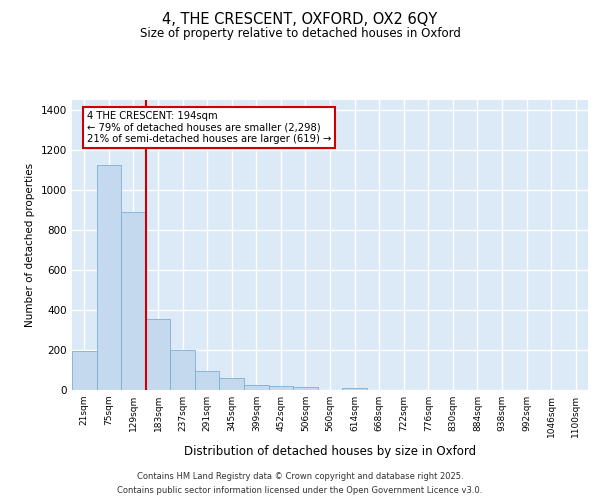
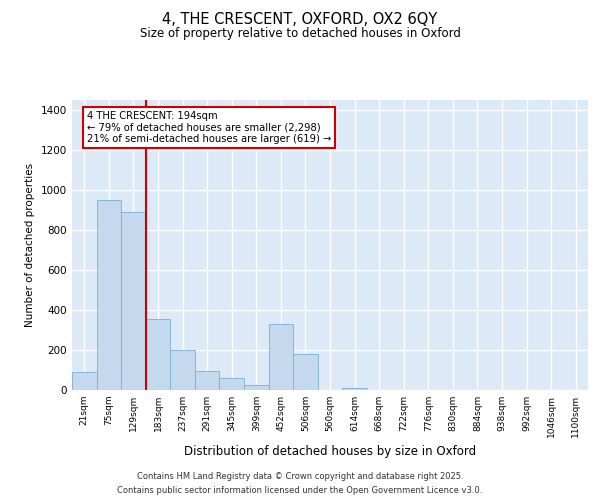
21sqm: 200 -> 90
75sqm: 1120 -> 950
452sqm: 20 -> 330
506sqm: 20 -> 180
